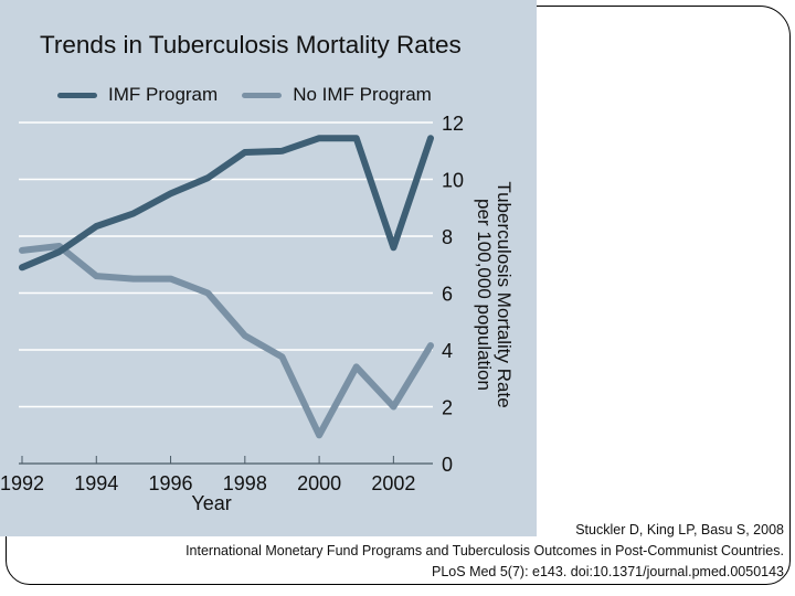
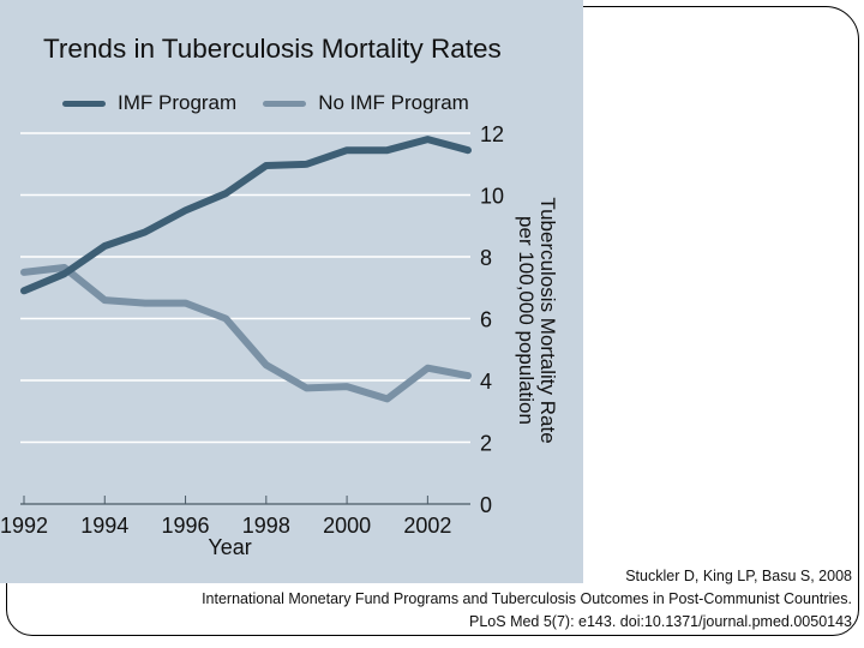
No IMF Program/2000: 1.0 -> 3.8
IMF Program/2002: 7.6 -> 11.8
No IMF Program/2002: 2.0 -> 4.4
